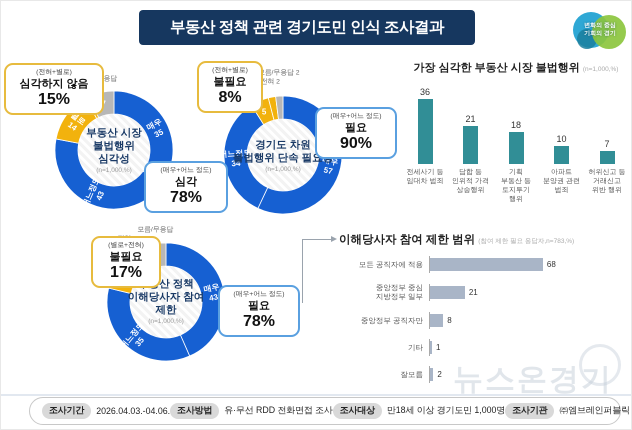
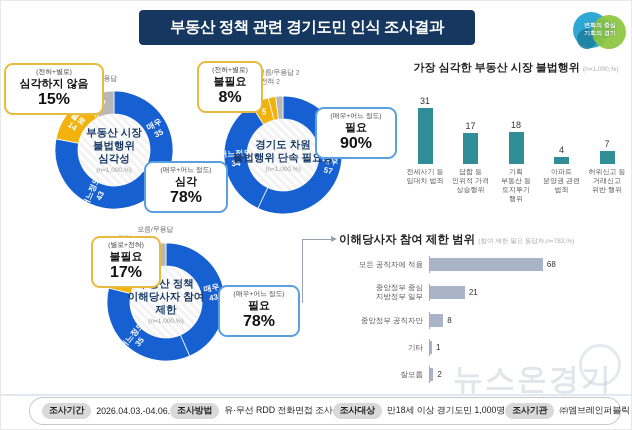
가장 심각한 부동산 시장 불법행위/전세사기 등 임대차 범죄: 36 -> 31
가장 심각한 부동산 시장 불법행위/담합 등 인위적 가격 상승행위: 21 -> 17
가장 심각한 부동산 시장 불법행위/아파트 분양권 관련 범죄: 10 -> 4
